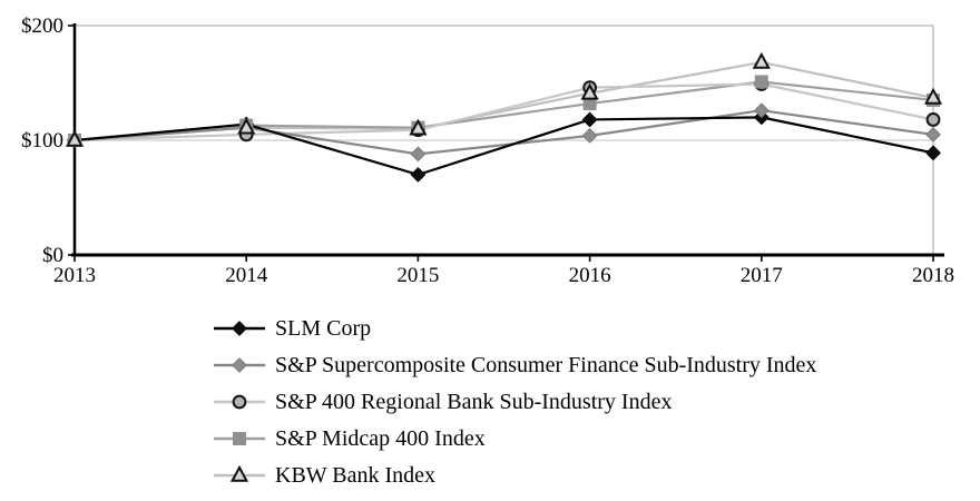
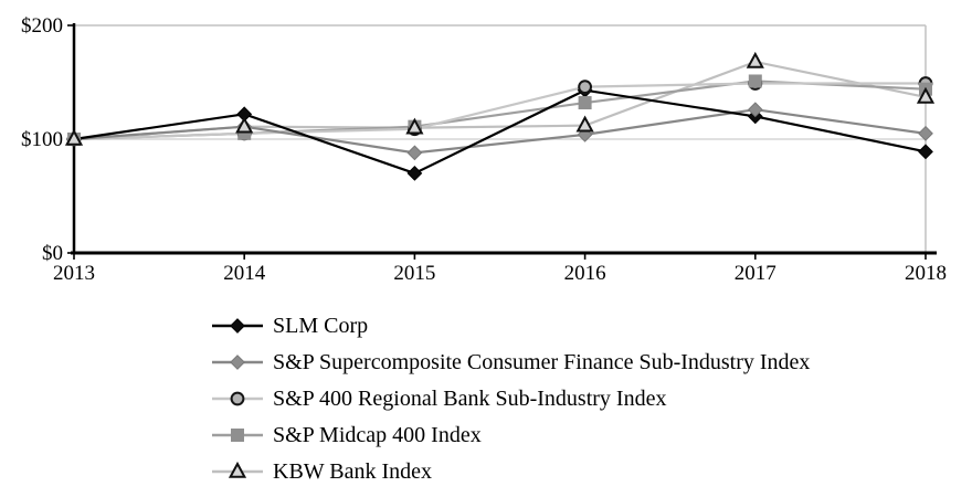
SLM Corp/2014: $114 -> $122
S&P Midcap 400 Index/2014: $113 -> $105
SLM Corp/2016: $118 -> $143
KBW Bank Index/2016: $141 -> $112
S&P 400 Regional Bank Sub-Industry Index/2018: $118 -> $149
S&P Midcap 400 Index/2018: $135 -> $144
